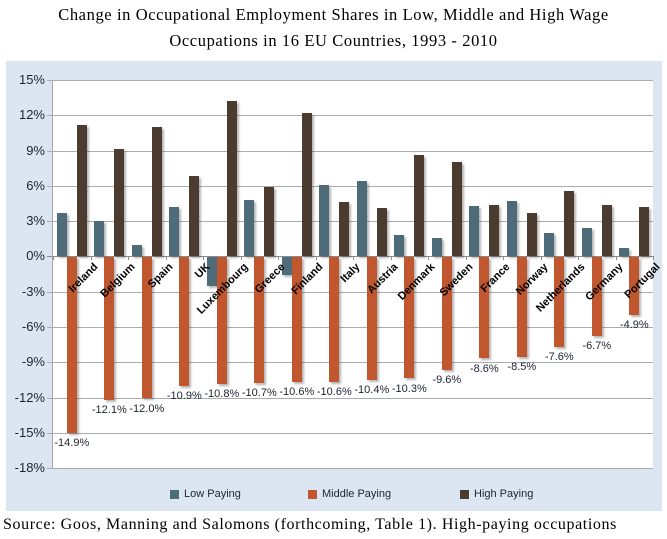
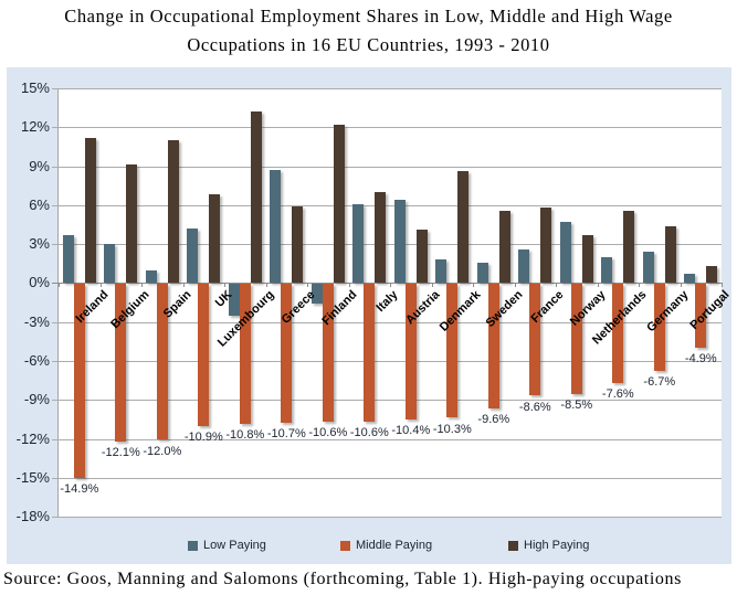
Low Paying/Greece: 4.8% -> 8.7%
High Paying/Italy: 4.6% -> 7.0%
High Paying/Sweden: 8.0% -> 5.6%
Low Paying/France: 4.3% -> 2.6%
High Paying/France: 4.4% -> 5.8%
High Paying/Portugal: 4.2% -> 1.3%
